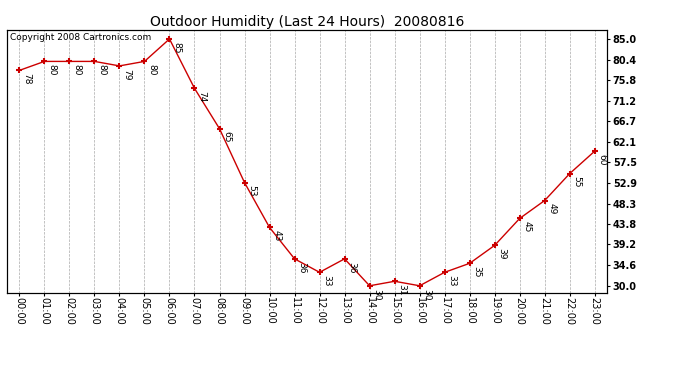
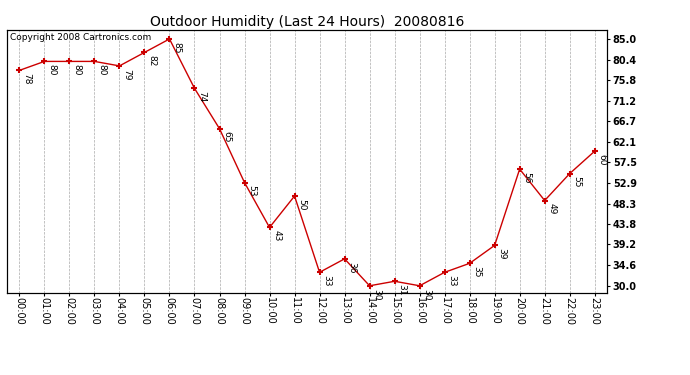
05:00: 80 -> 82
11:00: 36 -> 50
20:00: 45 -> 56
